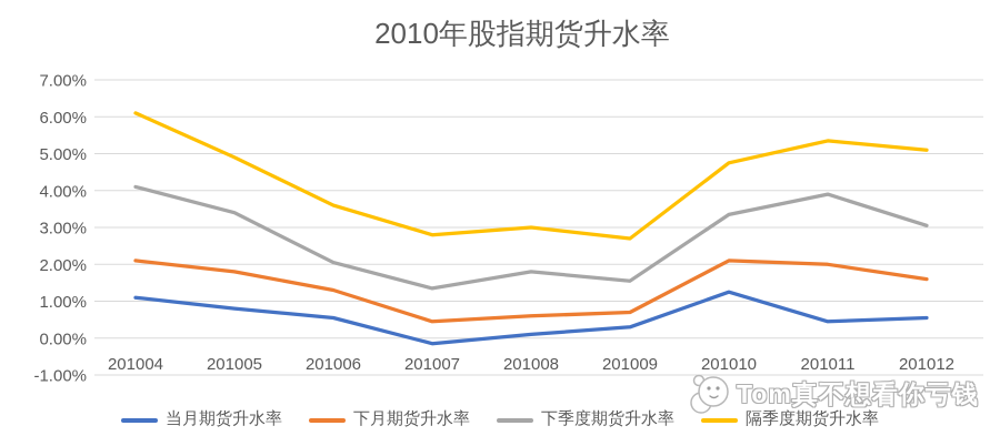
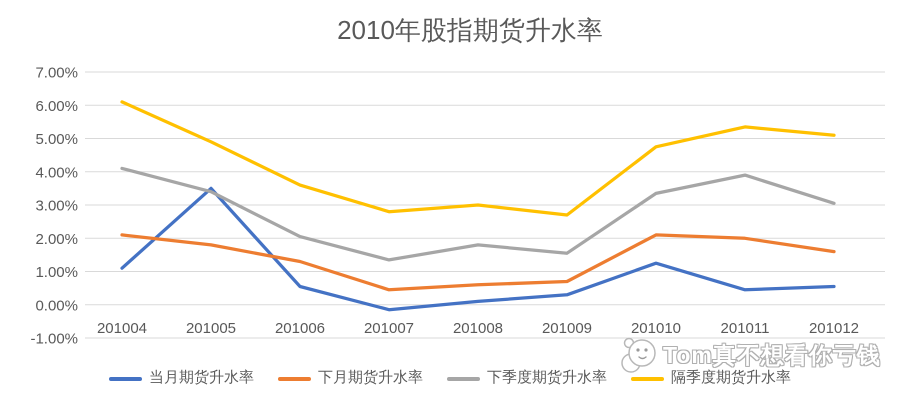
当月期货升水率/201005: 0.8% -> 3.5%
